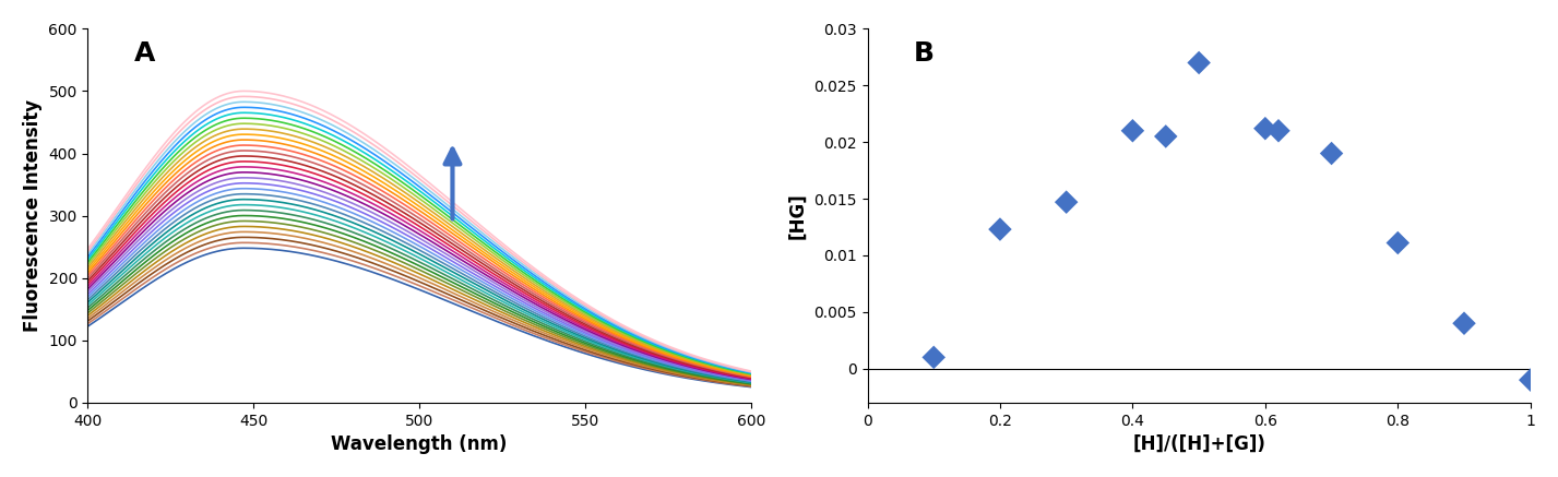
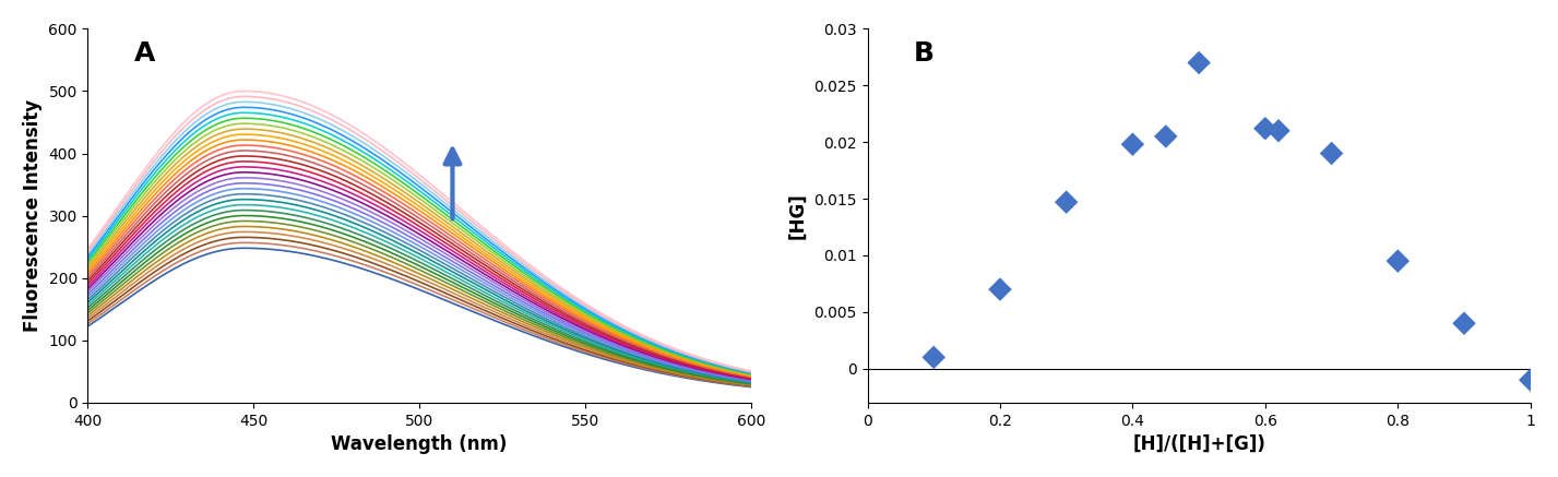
0.2: 0.0123 -> 0.0070
0.4: 0.0210 -> 0.0198
0.8: 0.0111 -> 0.0095
